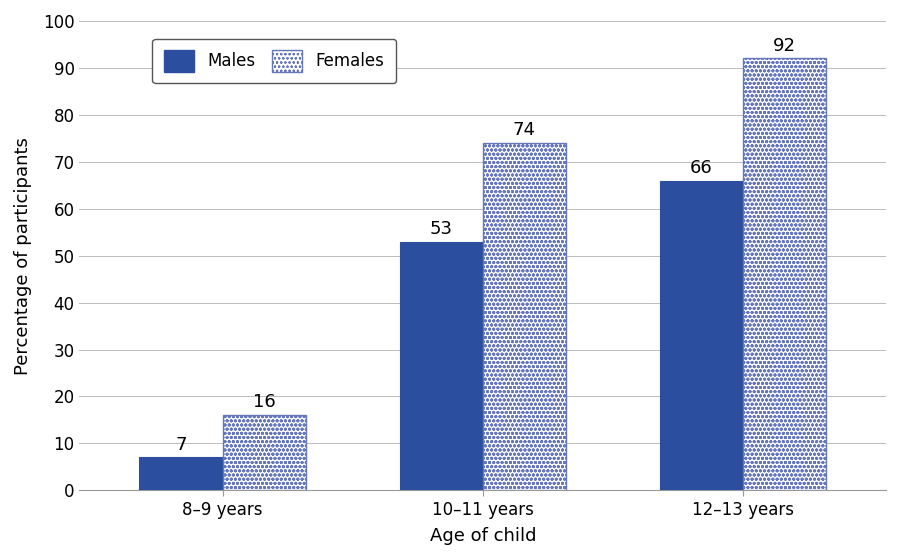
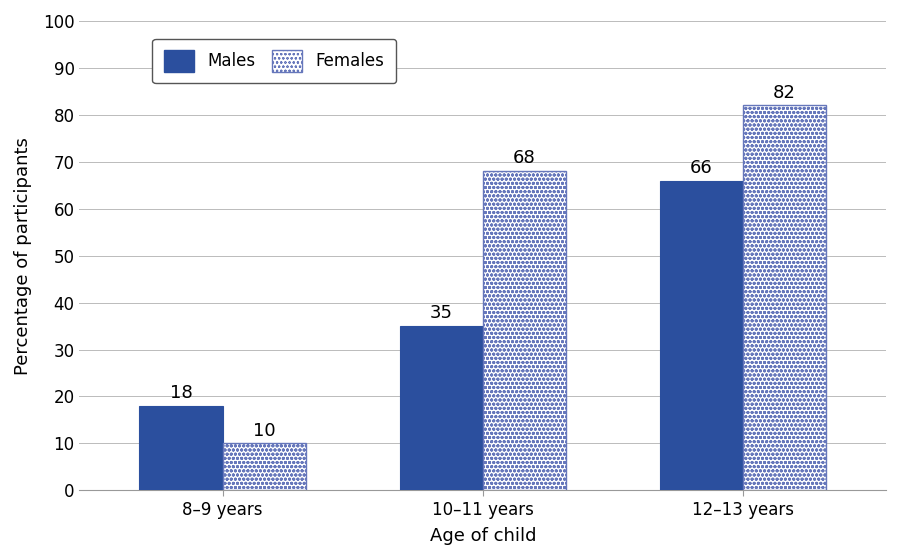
Males/8–9 years: 7 -> 18
Females/8–9 years: 16 -> 10
Males/10–11 years: 53 -> 35
Females/10–11 years: 74 -> 68
Females/12–13 years: 92 -> 82
